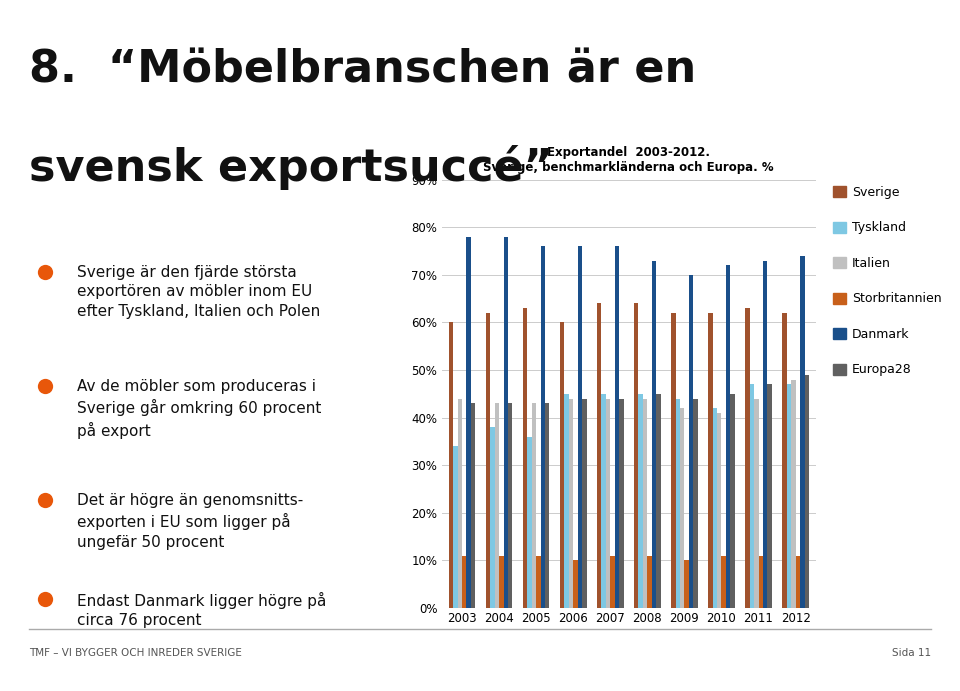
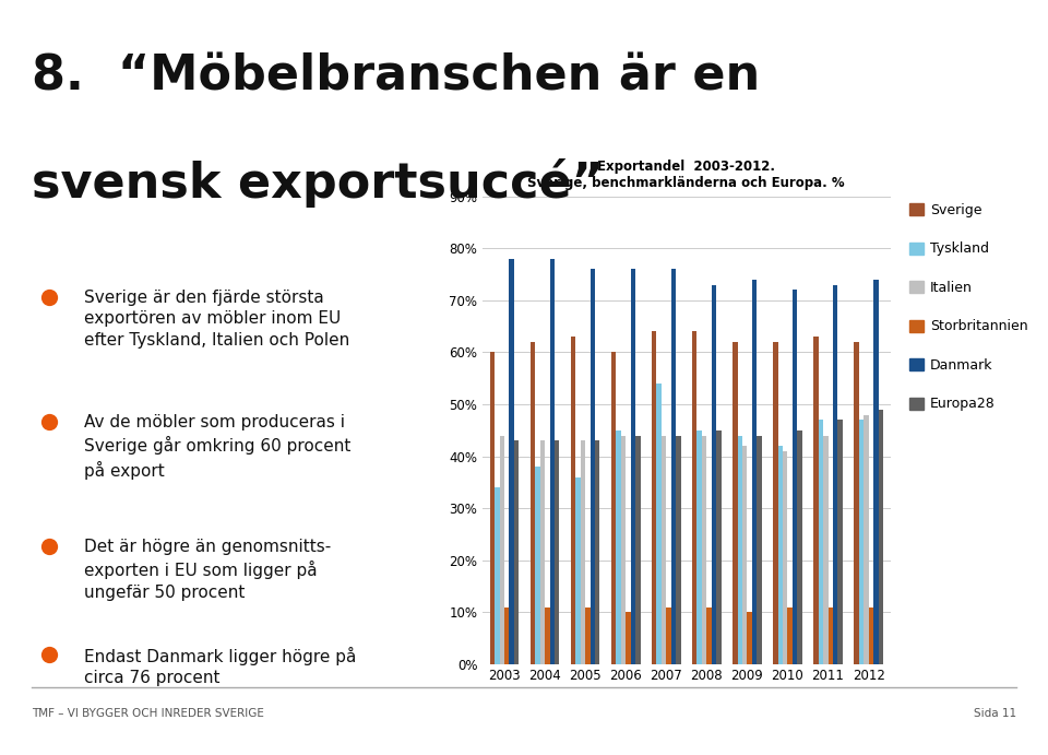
Tyskland/2007: 45% -> 54%
Danmark/2009: 70% -> 74%
